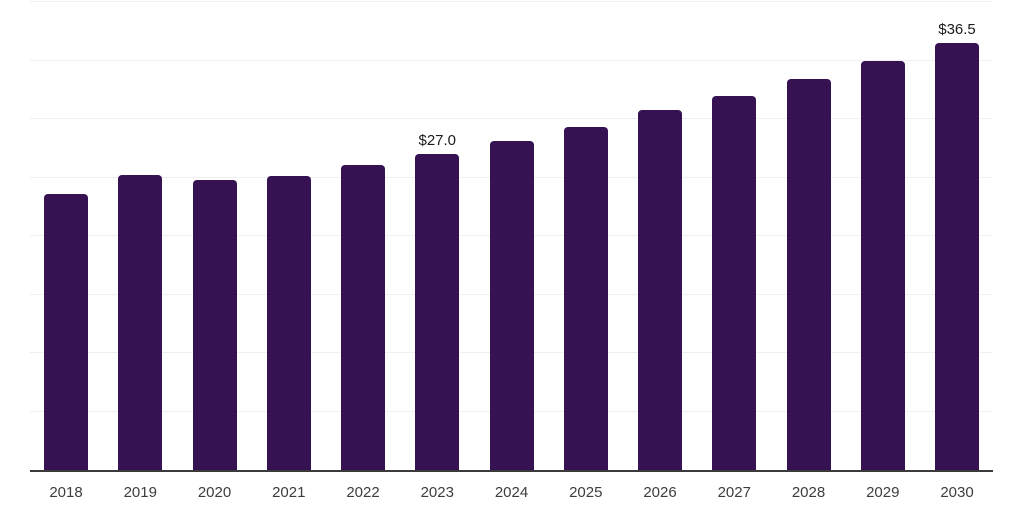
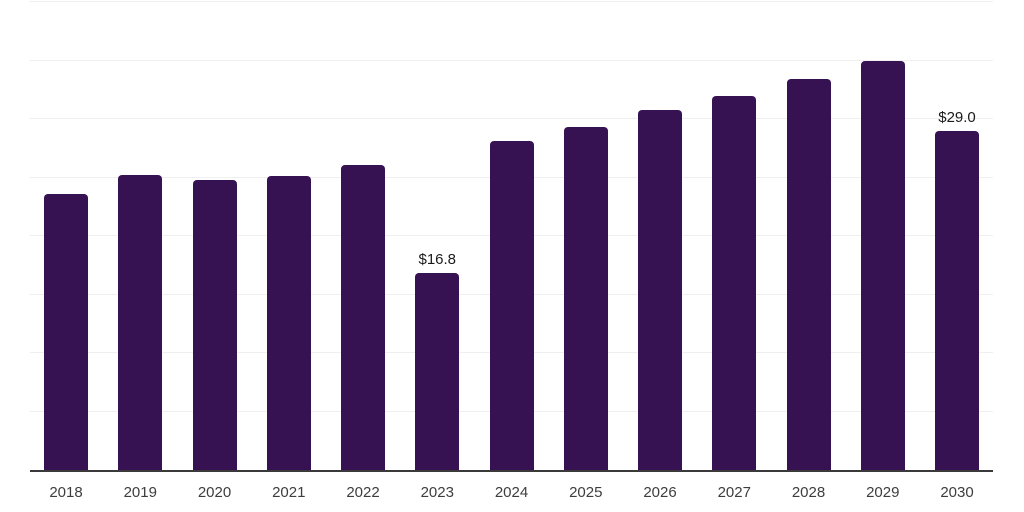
2023: $27.0 -> $16.8
2030: $36.5 -> $29.0
